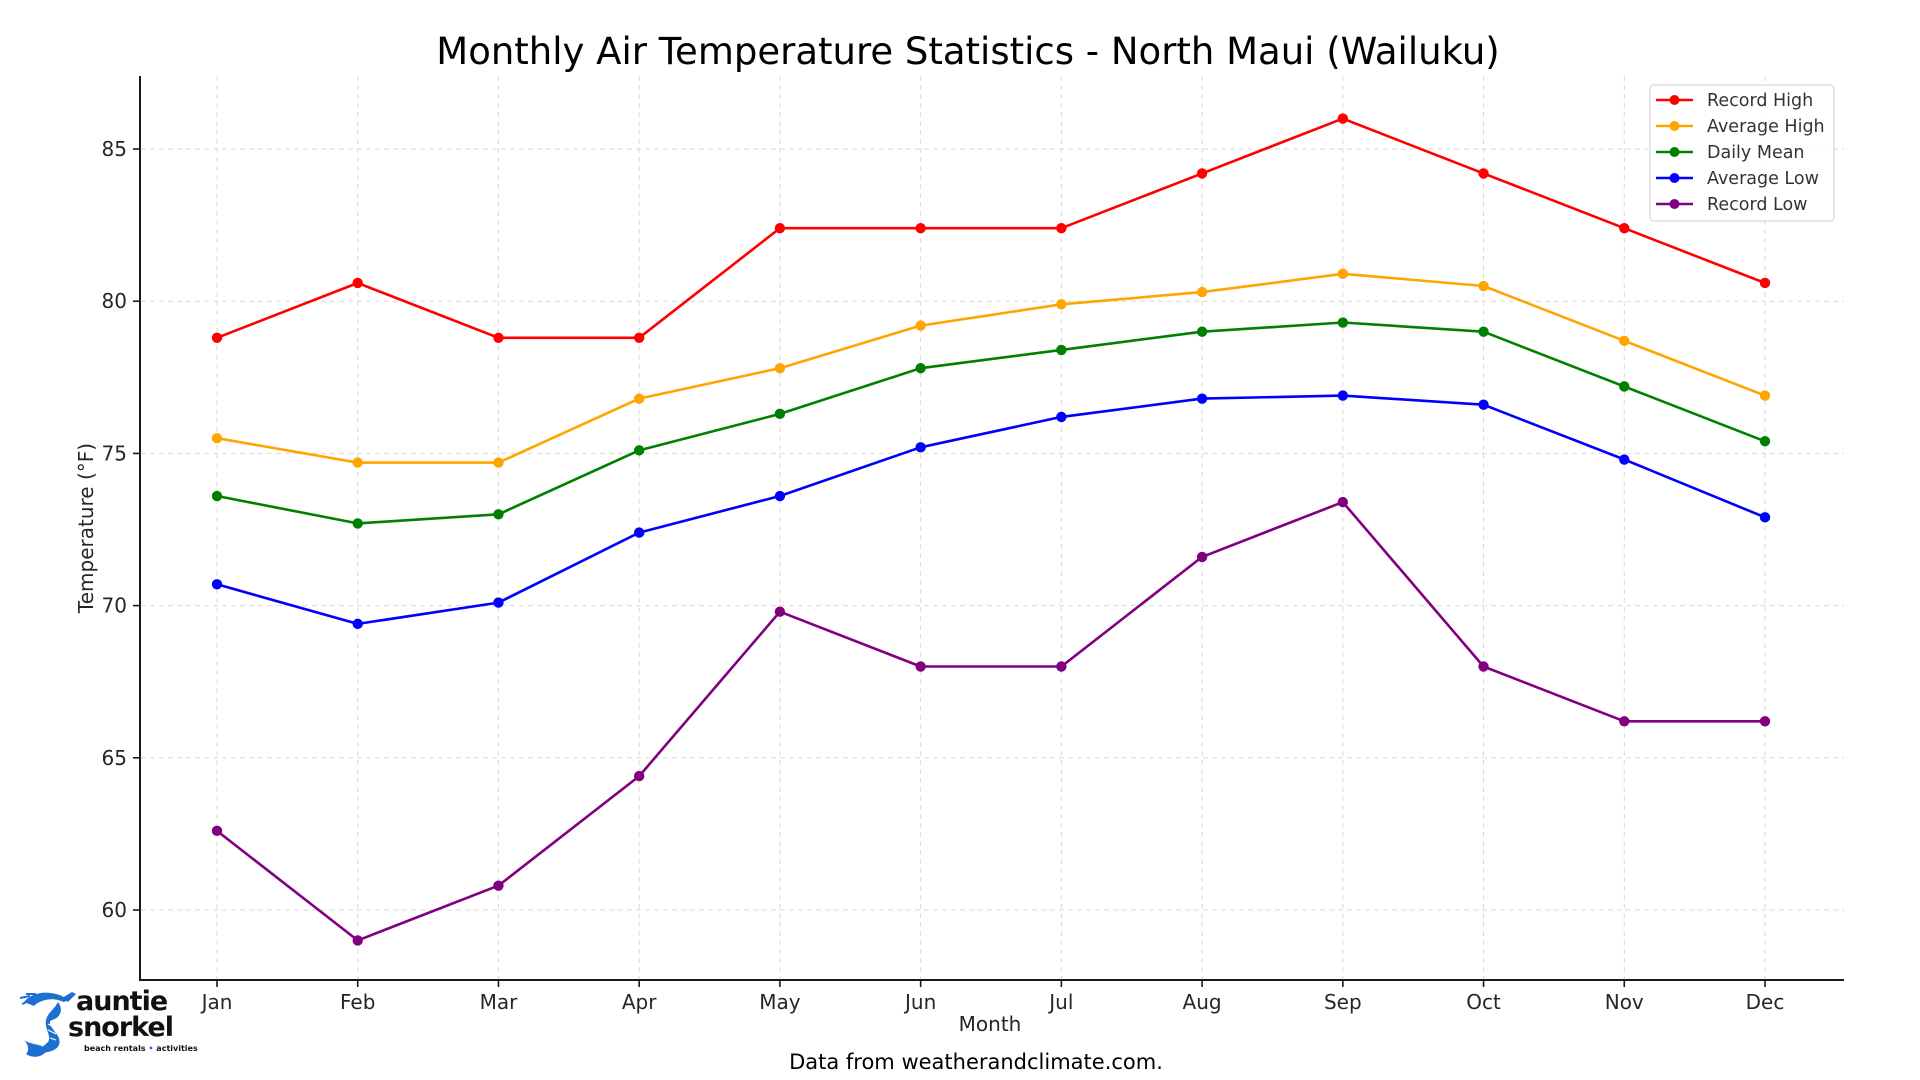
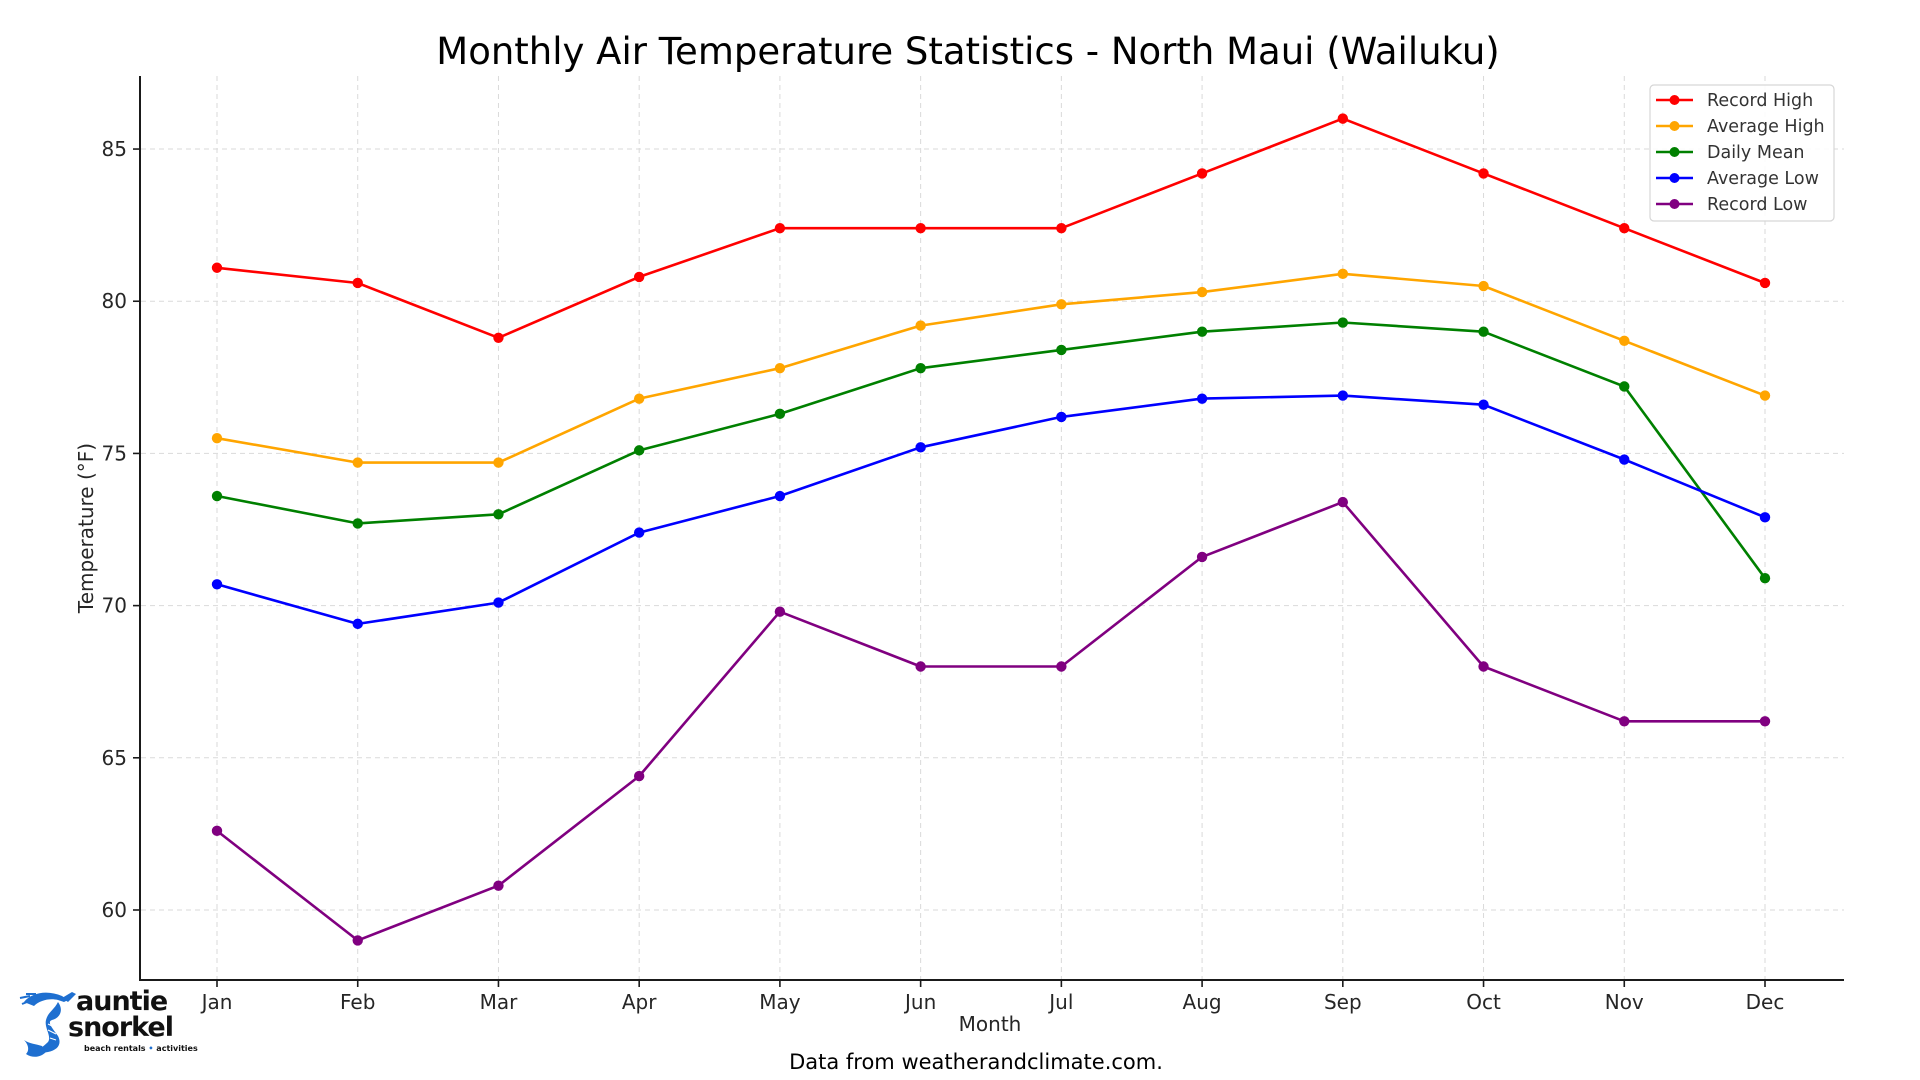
Record High/Jan: 78.8 -> 81.1
Record High/Apr: 78.8 -> 80.8
Daily Mean/Dec: 75.4 -> 70.9
